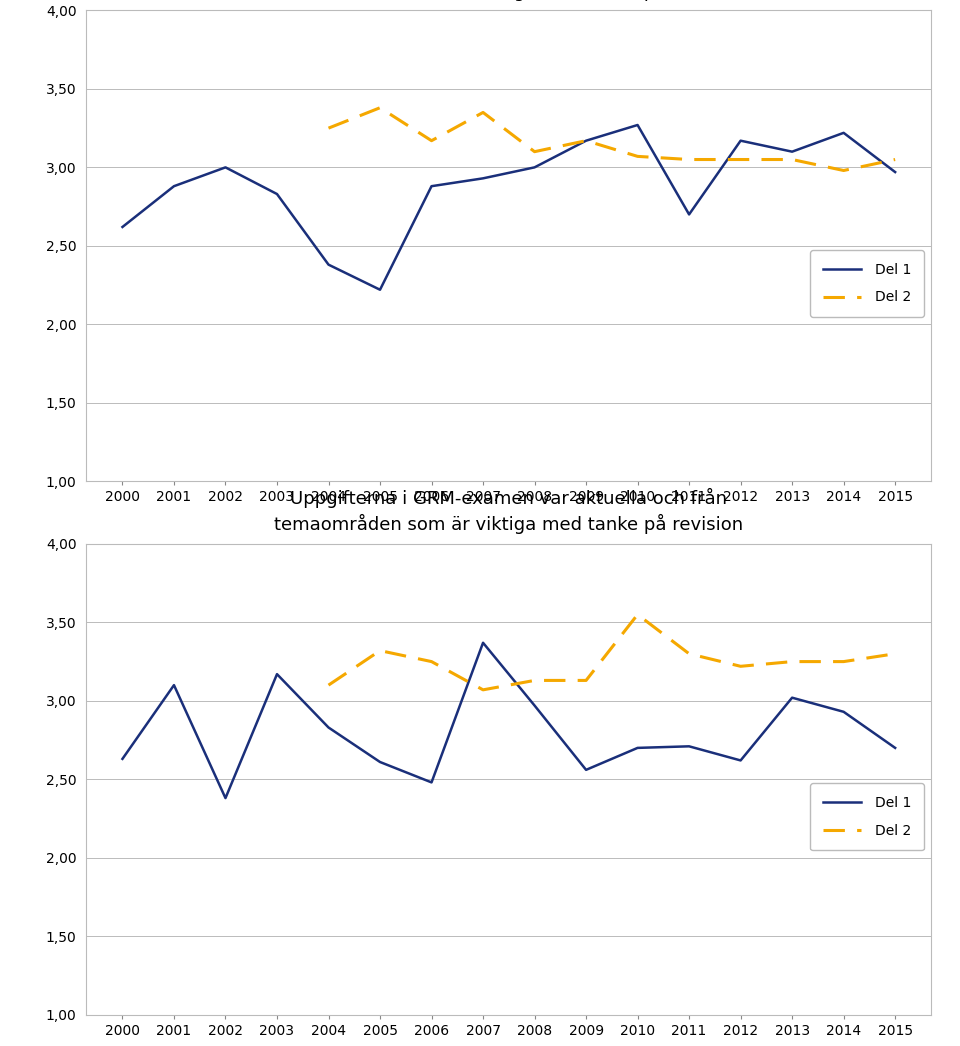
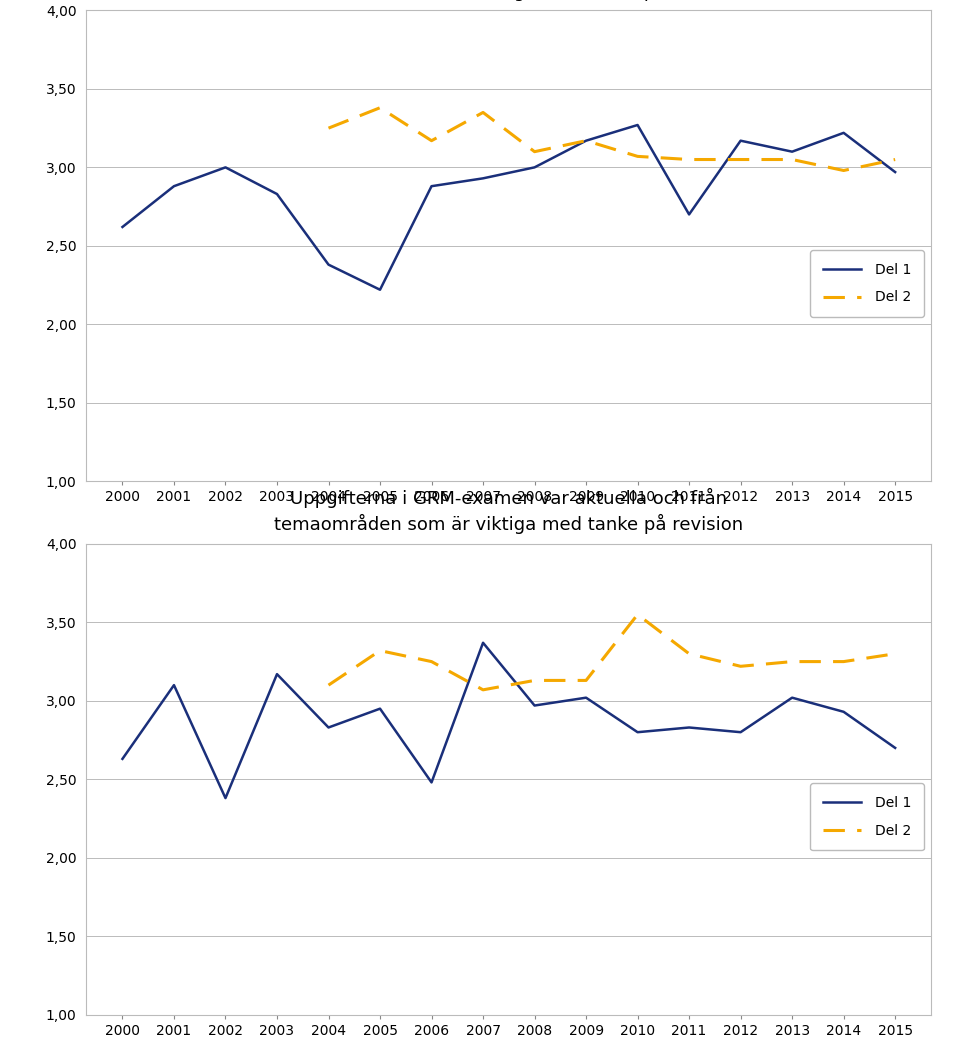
Del 1/2005: 2,61 -> 2,95
Del 1/2009: 2,56 -> 3,02
Del 1/2010: 2,70 -> 2,80
Del 1/2011: 2,71 -> 2,83
Del 1/2012: 2,62 -> 2,80
